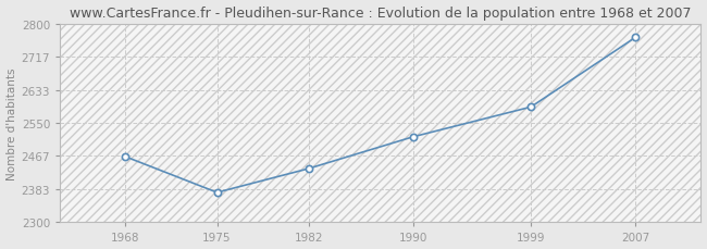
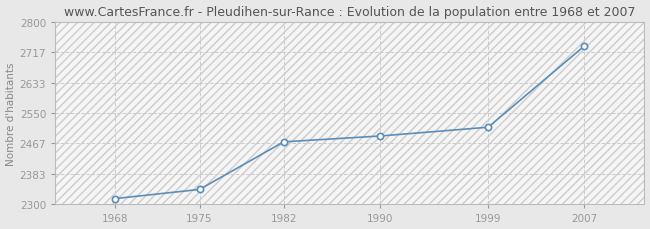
1968: 2465 -> 2316
1975: 2375 -> 2341
1982: 2435 -> 2471
1990: 2515 -> 2487
1999: 2590 -> 2511
2007: 2765 -> 2733
